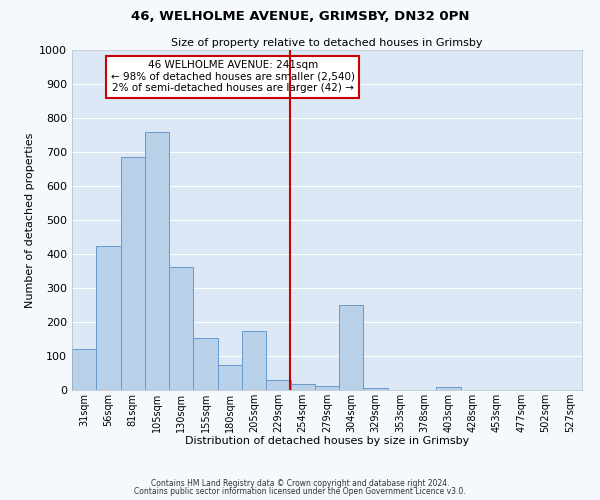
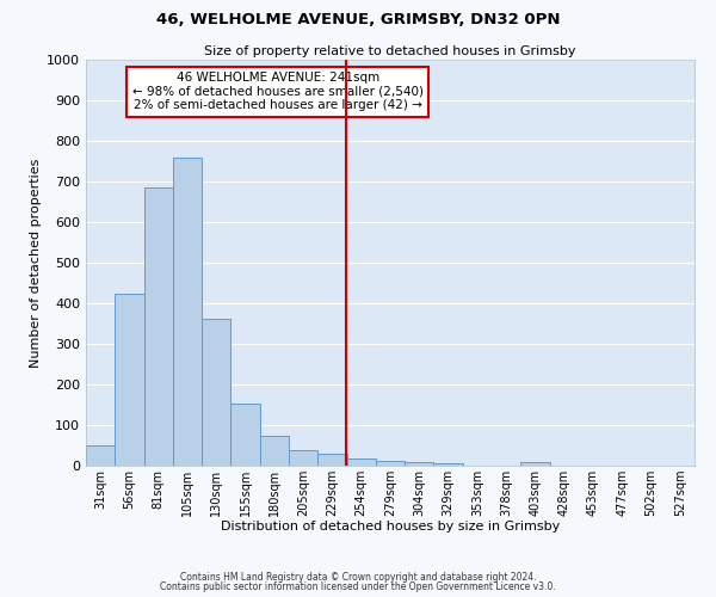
31sqm: 120 -> 50
205sqm: 175 -> 38
304sqm: 250 -> 8
